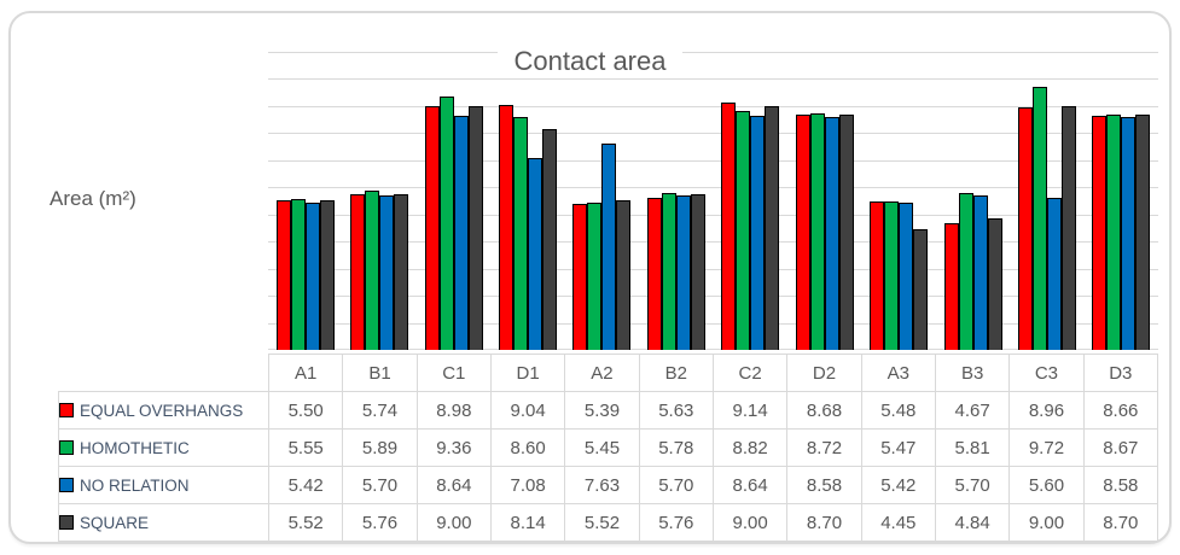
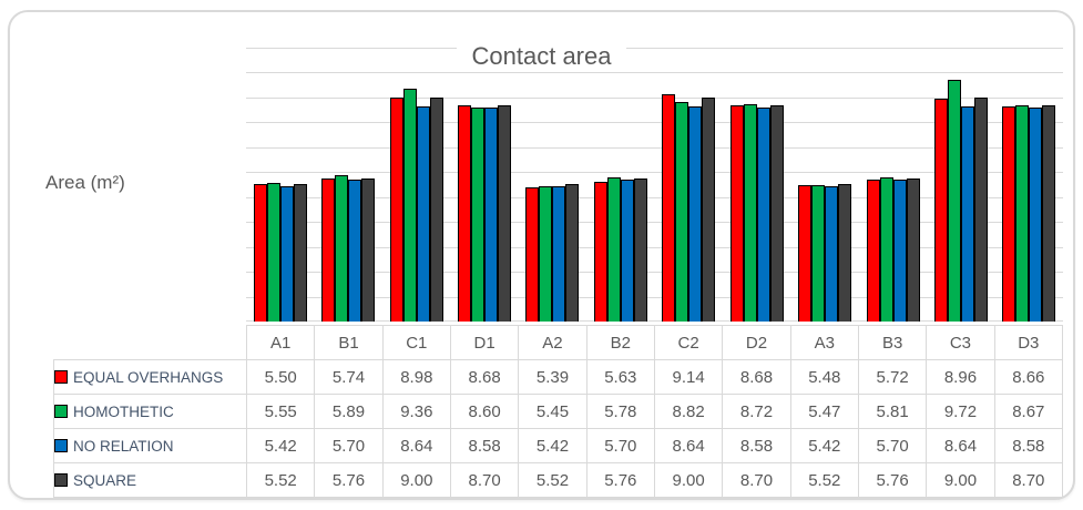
EQUAL OVERHANGS/D1: 9.04 -> 8.68
NO RELATION/D1: 7.08 -> 8.58
SQUARE/D1: 8.14 -> 8.70
NO RELATION/A2: 7.63 -> 5.42
SQUARE/A3: 4.45 -> 5.52
EQUAL OVERHANGS/B3: 4.67 -> 5.72
SQUARE/B3: 4.84 -> 5.76
NO RELATION/C3: 5.60 -> 8.64
